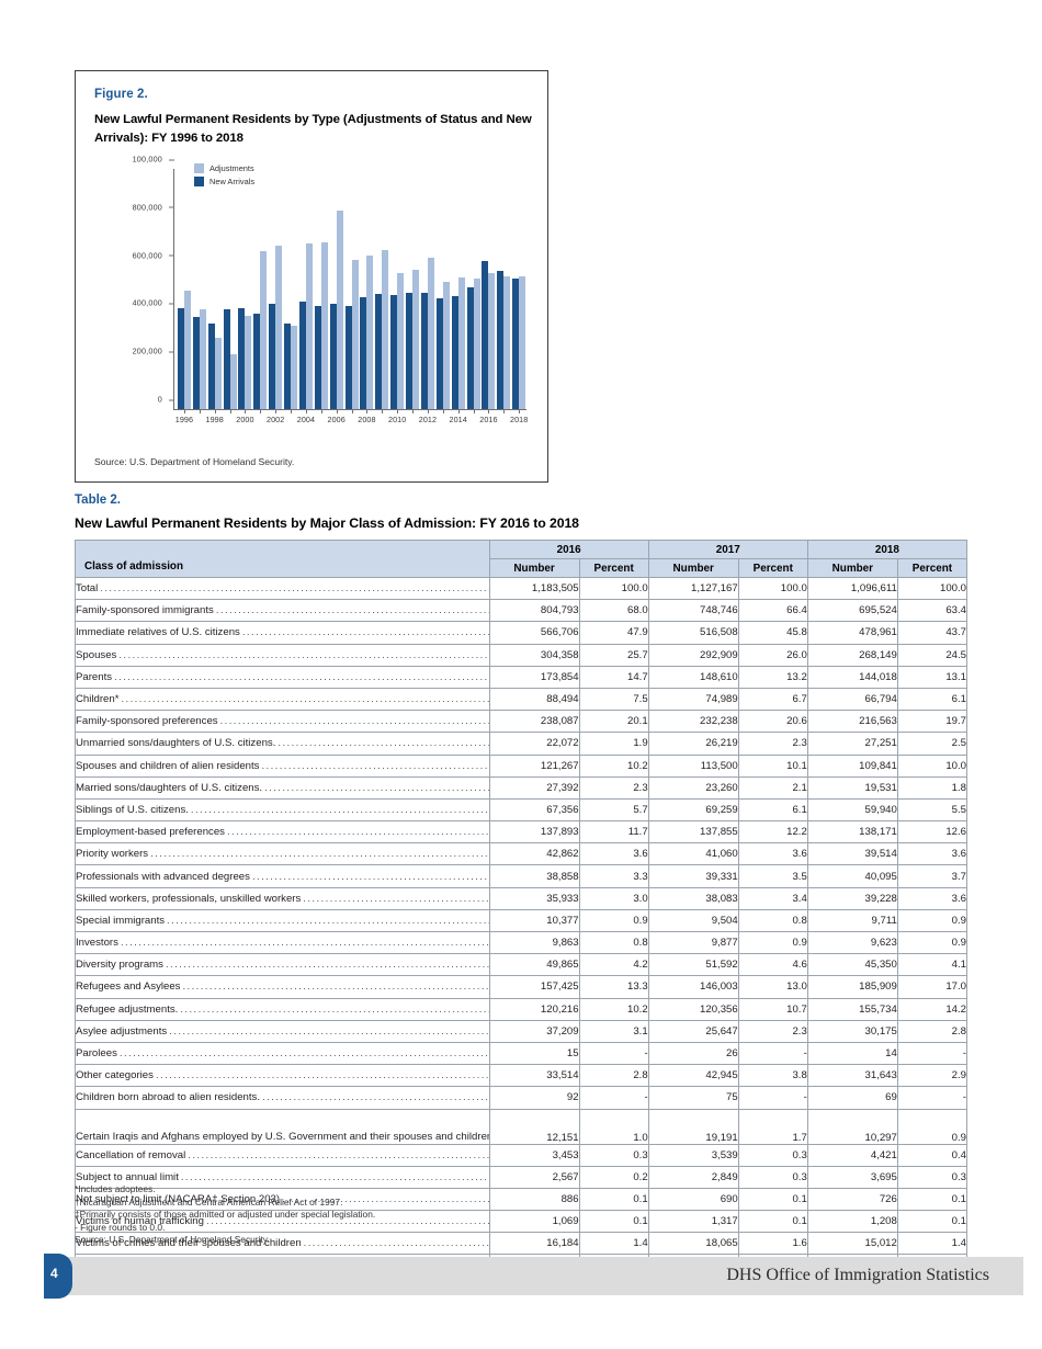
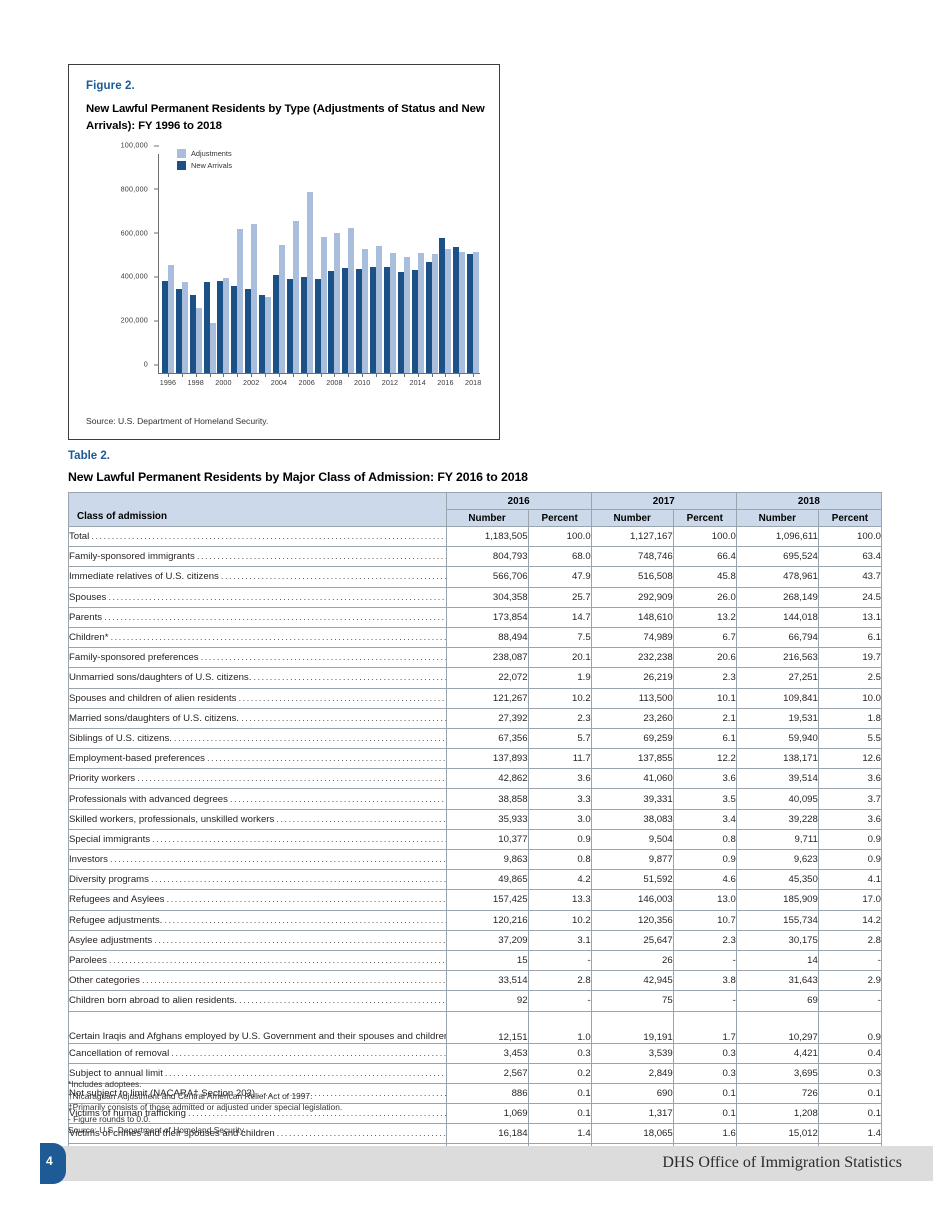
Adjustments/2000: 390000 -> 430000
New Arrivals/2002: 440000 -> 380000
Adjustments/2004: 690000 -> 580000
Adjustments/2012: 630000 -> 550000
